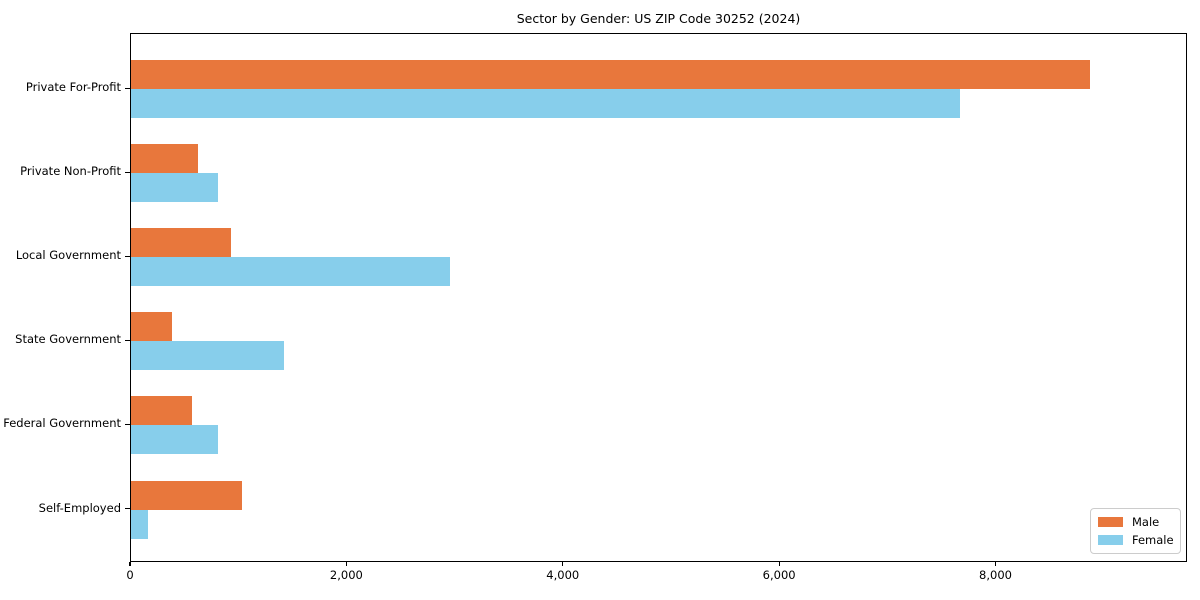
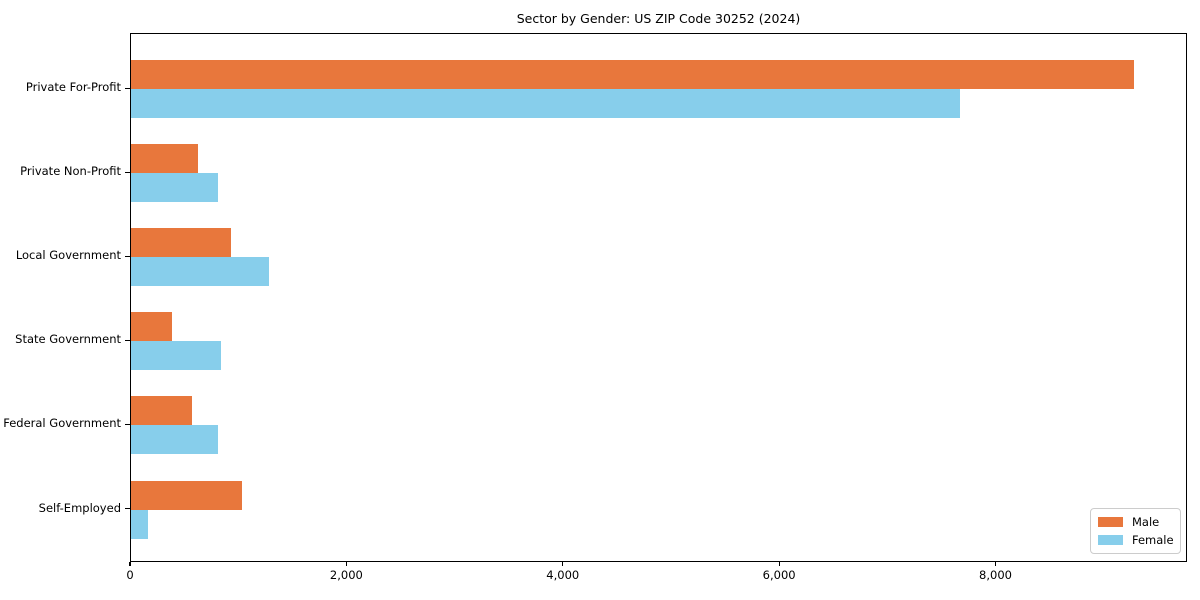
Male/Private For-Profit: 8860 -> 9270
Female/Local Government: 2950 -> 1280
Female/State Government: 1410 -> 830
